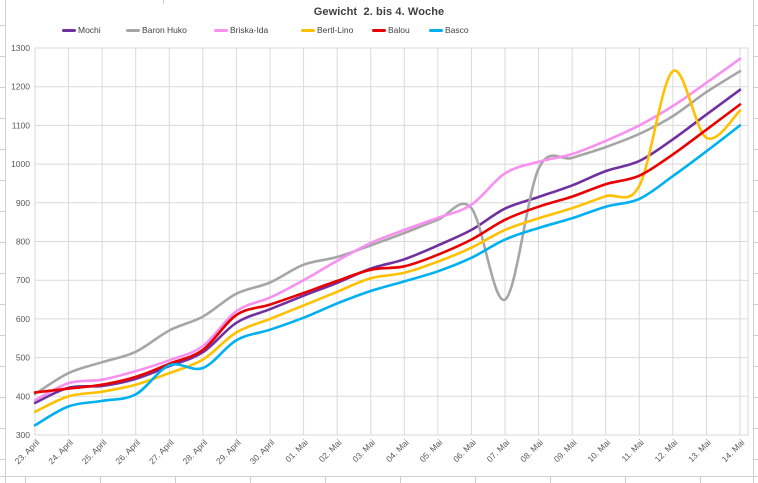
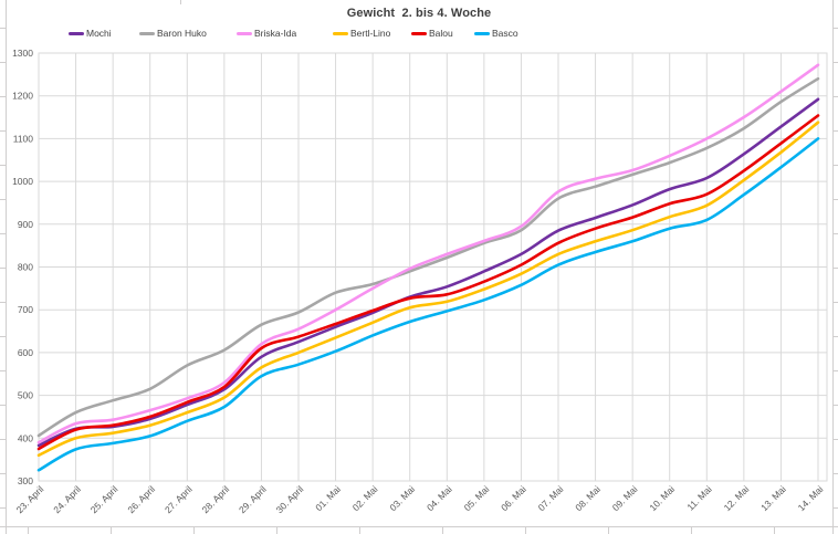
Balou/23. April: 410 -> 380
Basco/27. April: 480 -> 440
Baron Huko/07. Mai: 650 -> 960
Bertl-Lino/12. Mai: 1240 -> 1000
